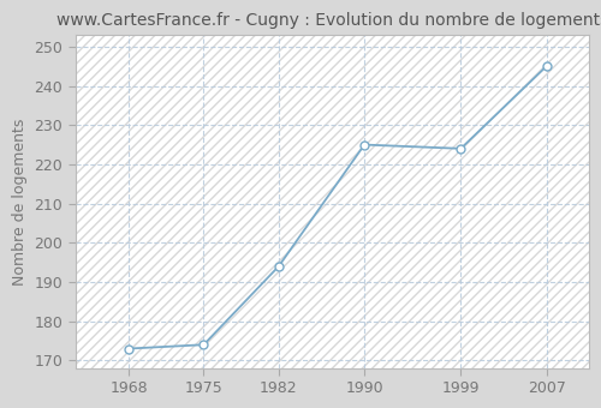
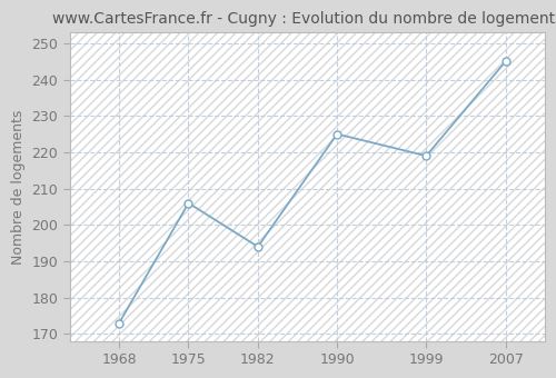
1975: 174 -> 206
1999: 224 -> 219
